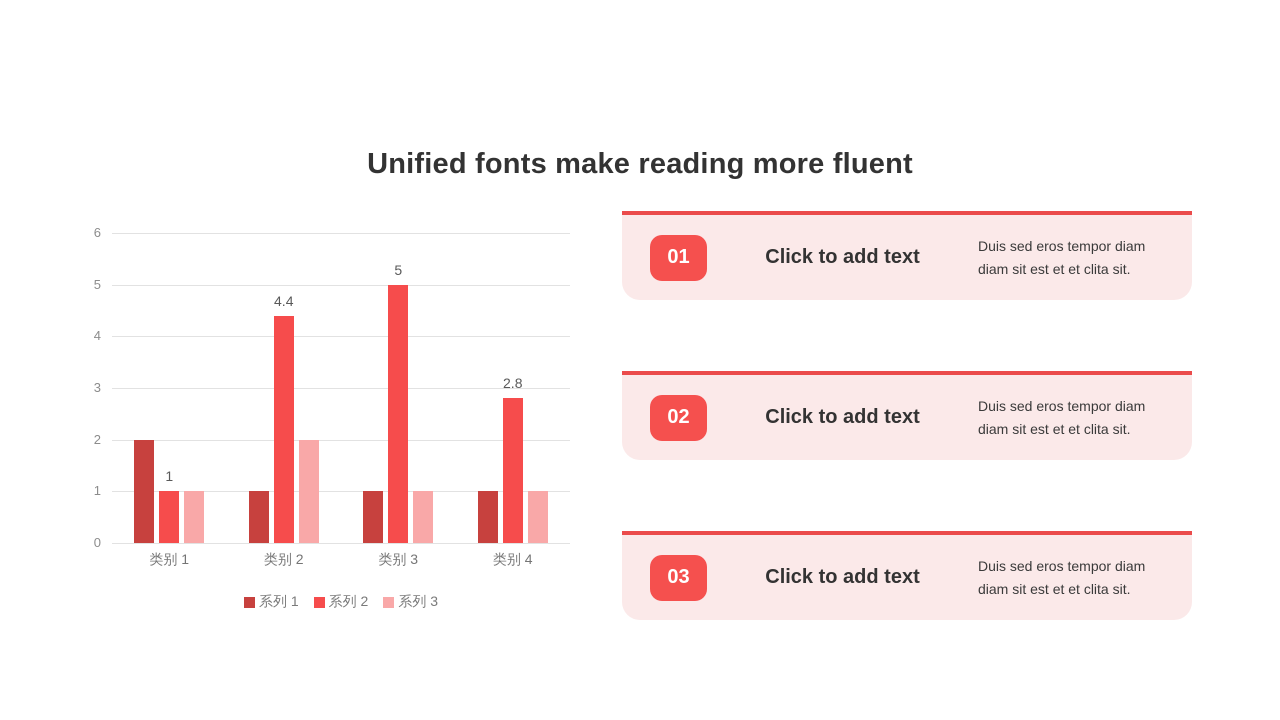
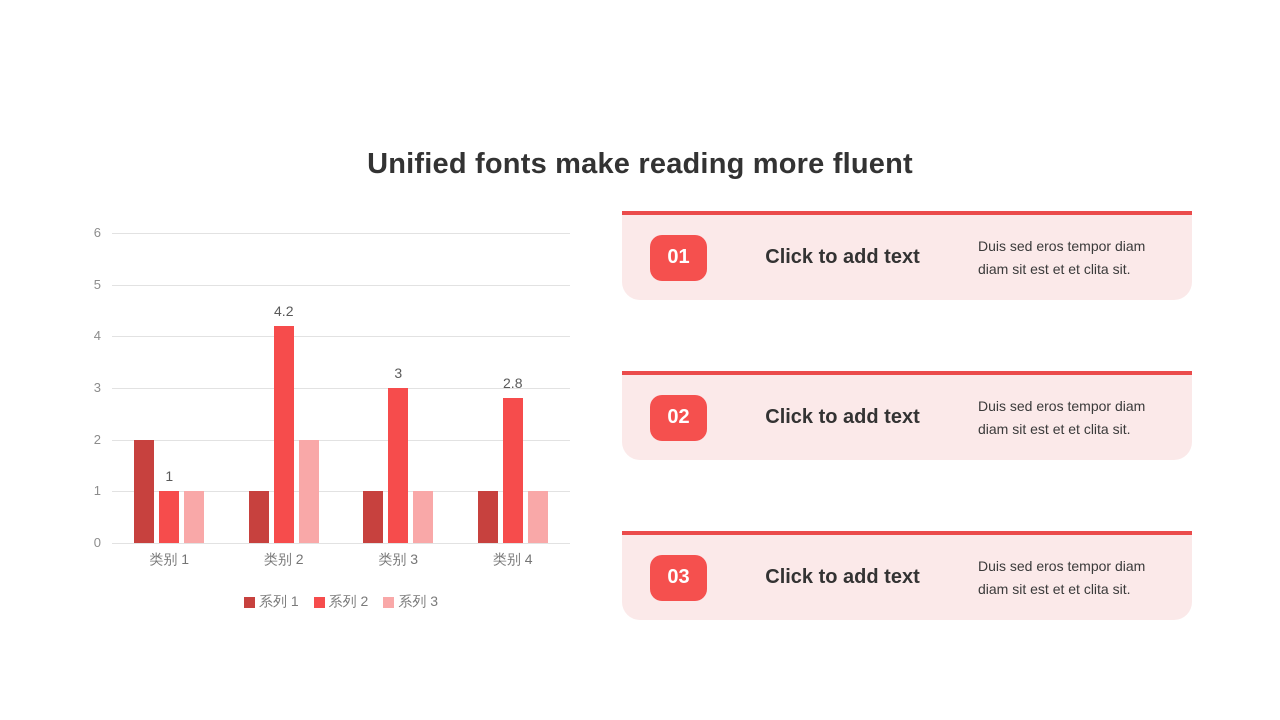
系列 2/类别 2: 4.4 -> 4.2
系列 2/类别 3: 5 -> 3
